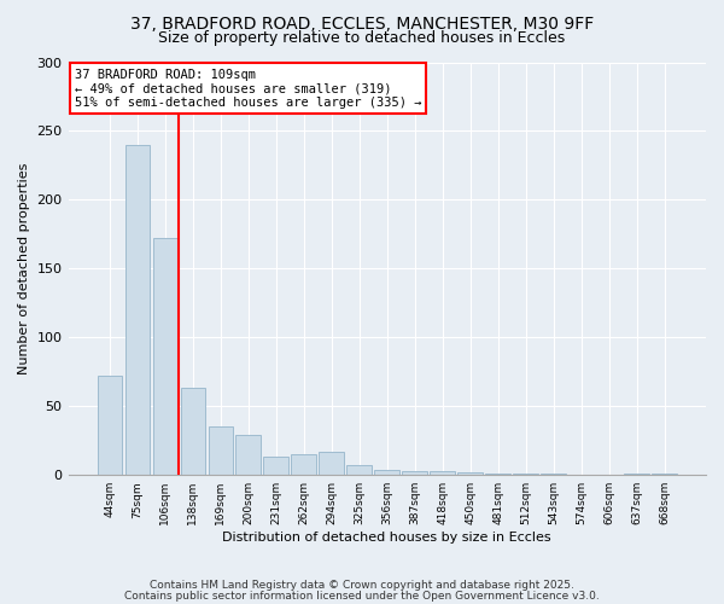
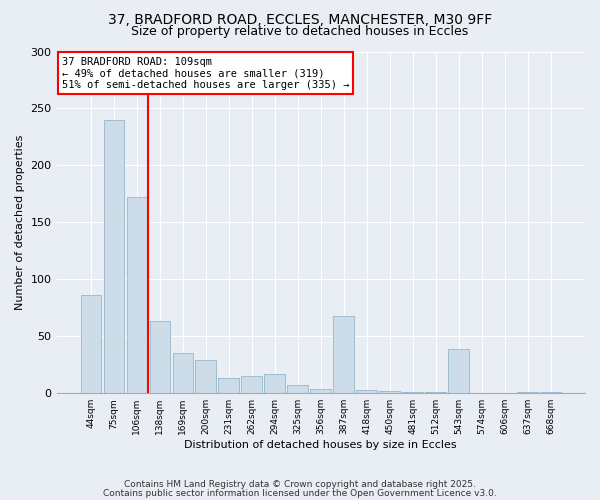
44sqm: 72 -> 86
387sqm: 3 -> 68
543sqm: 1 -> 39
